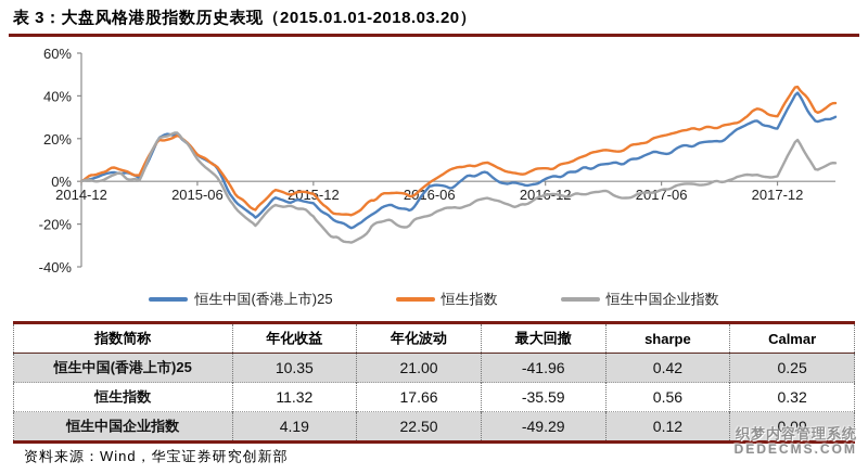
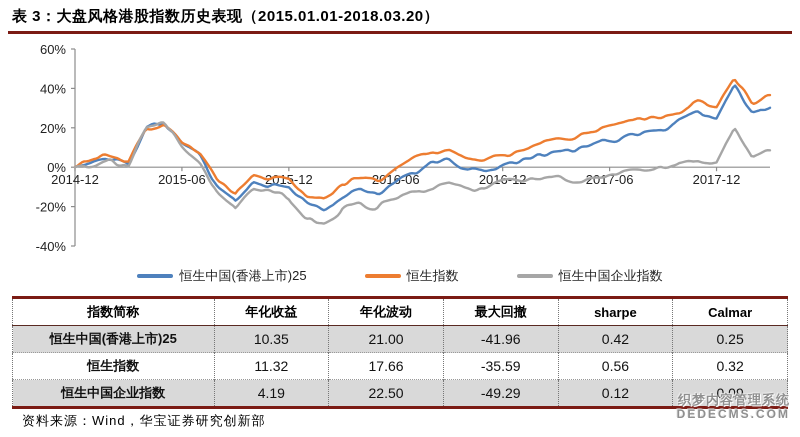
恒生中国(香港上市)25/2016-06: -2% -> -7%
